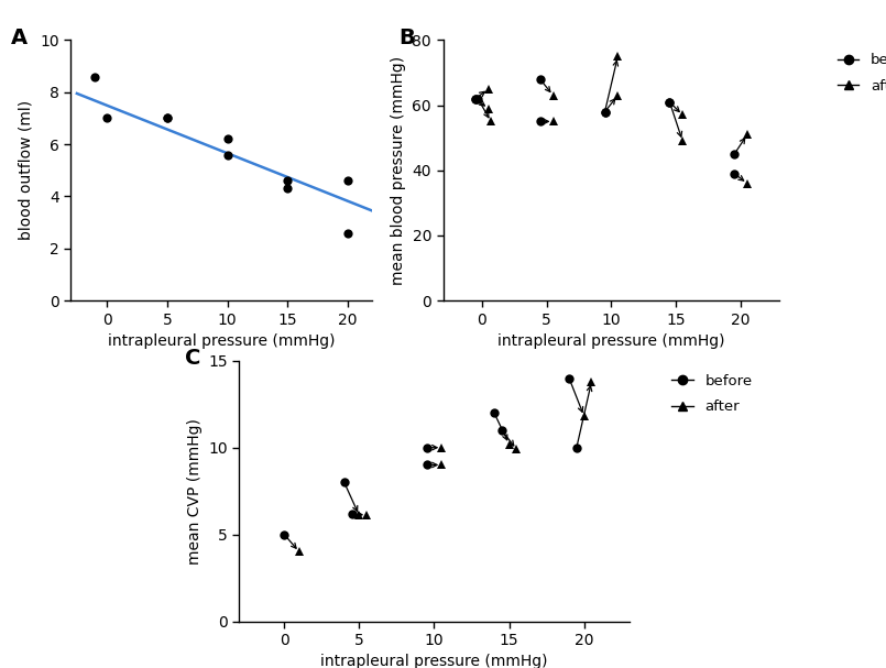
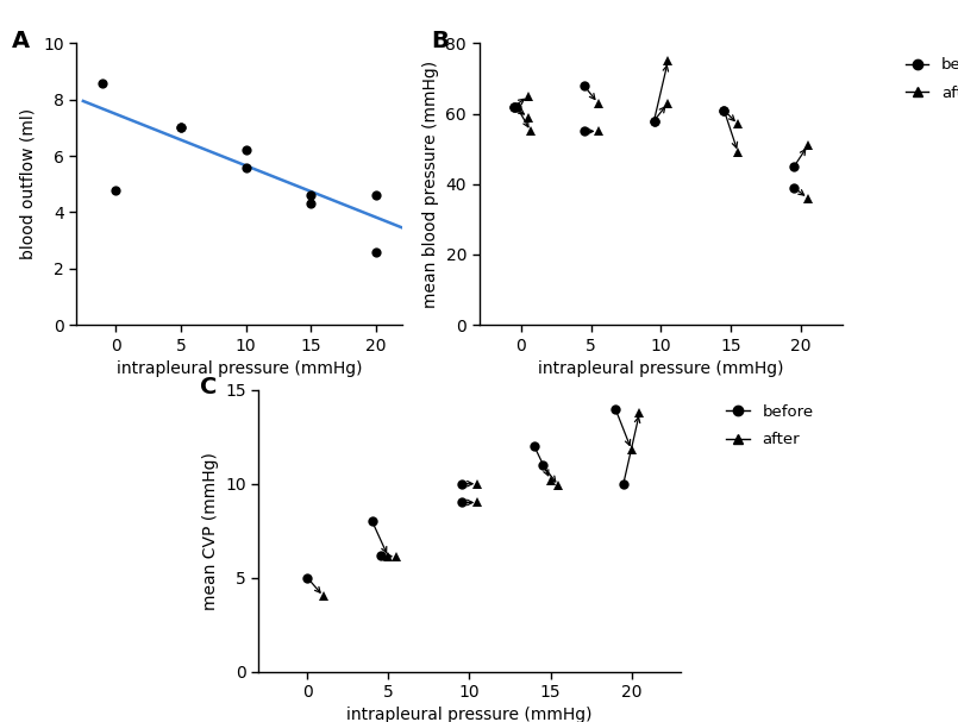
0: 7.0 -> 4.8
